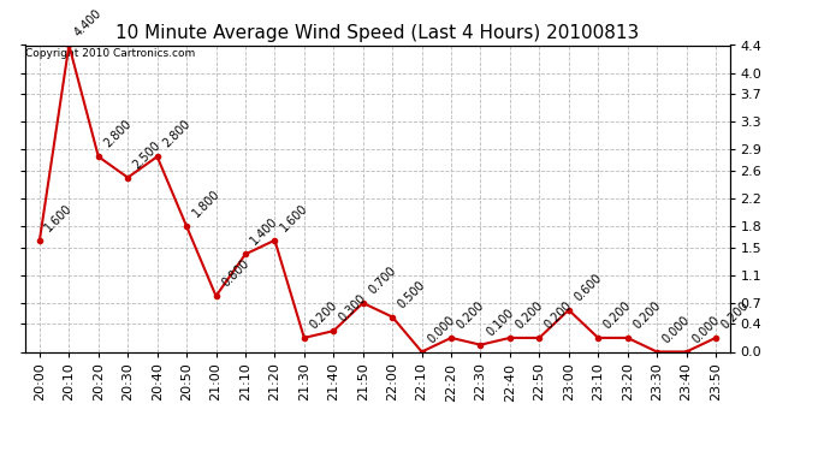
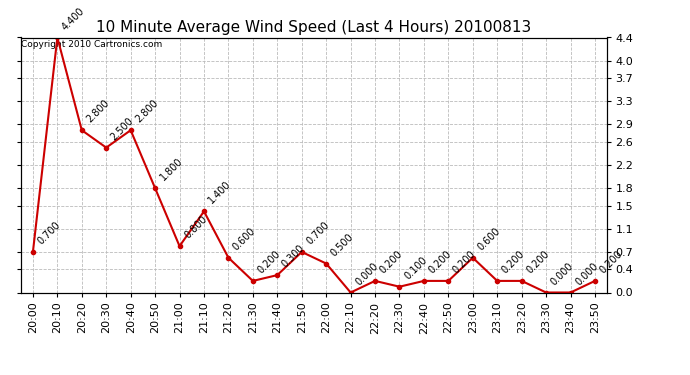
20:00: 1.600 -> 0.700
21:20: 1.600 -> 0.600
